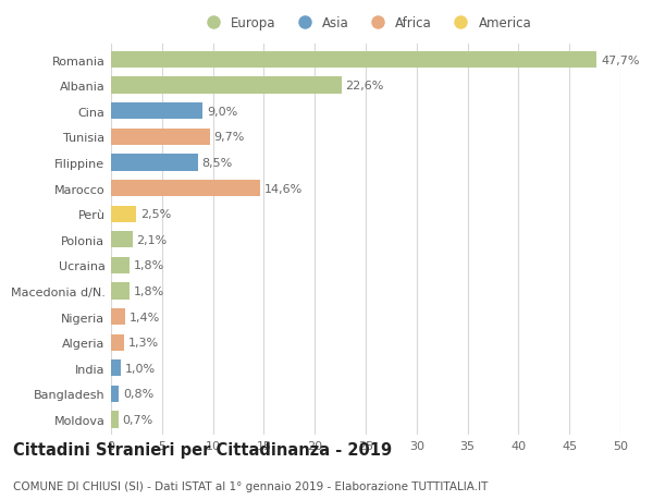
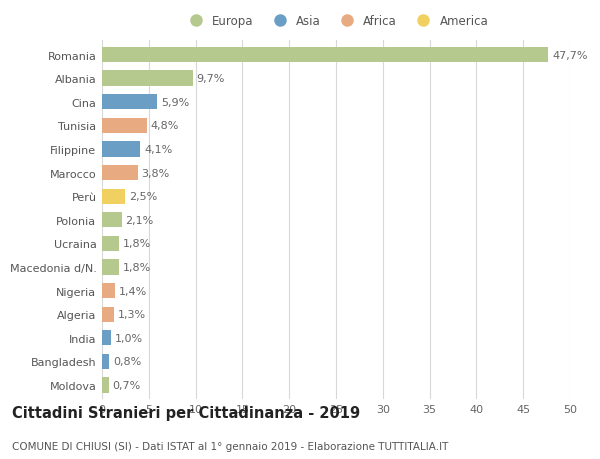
Albania: 22,6% -> 9,7%
Cina: 9,0% -> 5,9%
Tunisia: 9,7% -> 4,8%
Filippine: 8,5% -> 4,1%
Marocco: 14,6% -> 3,8%
